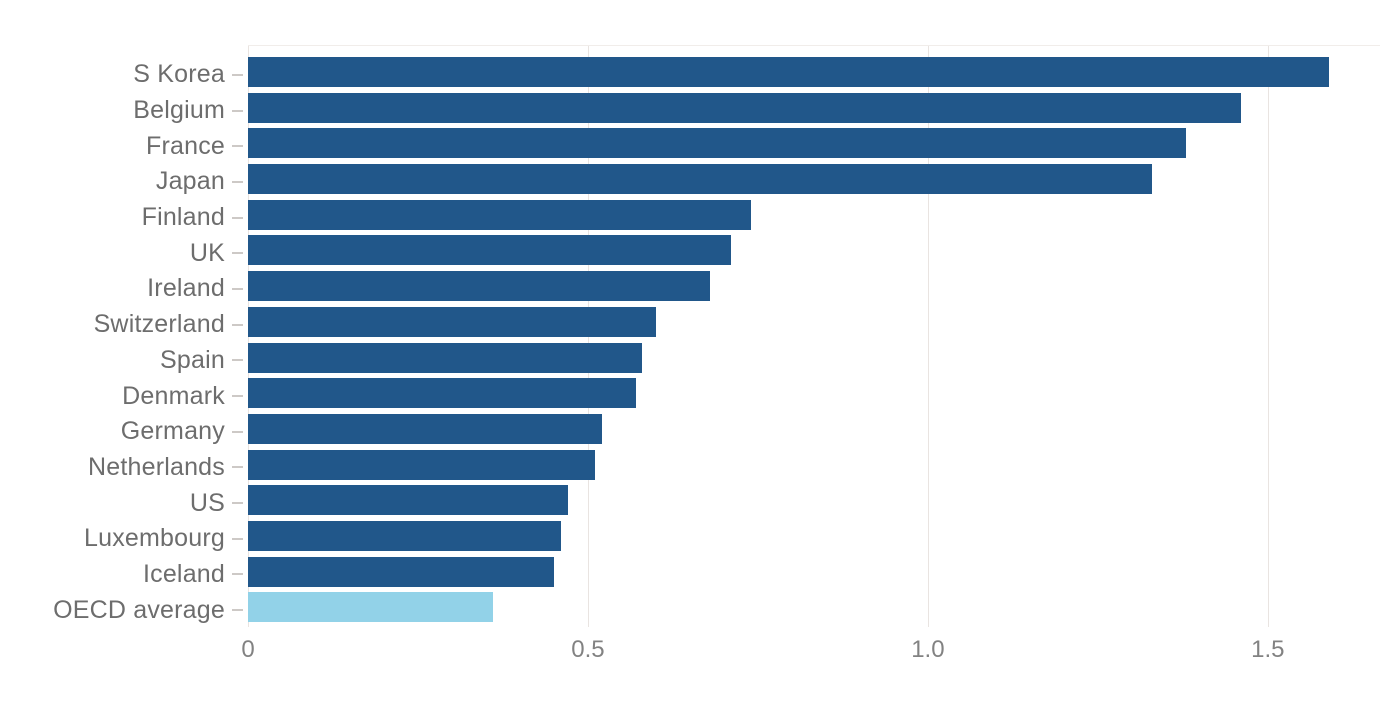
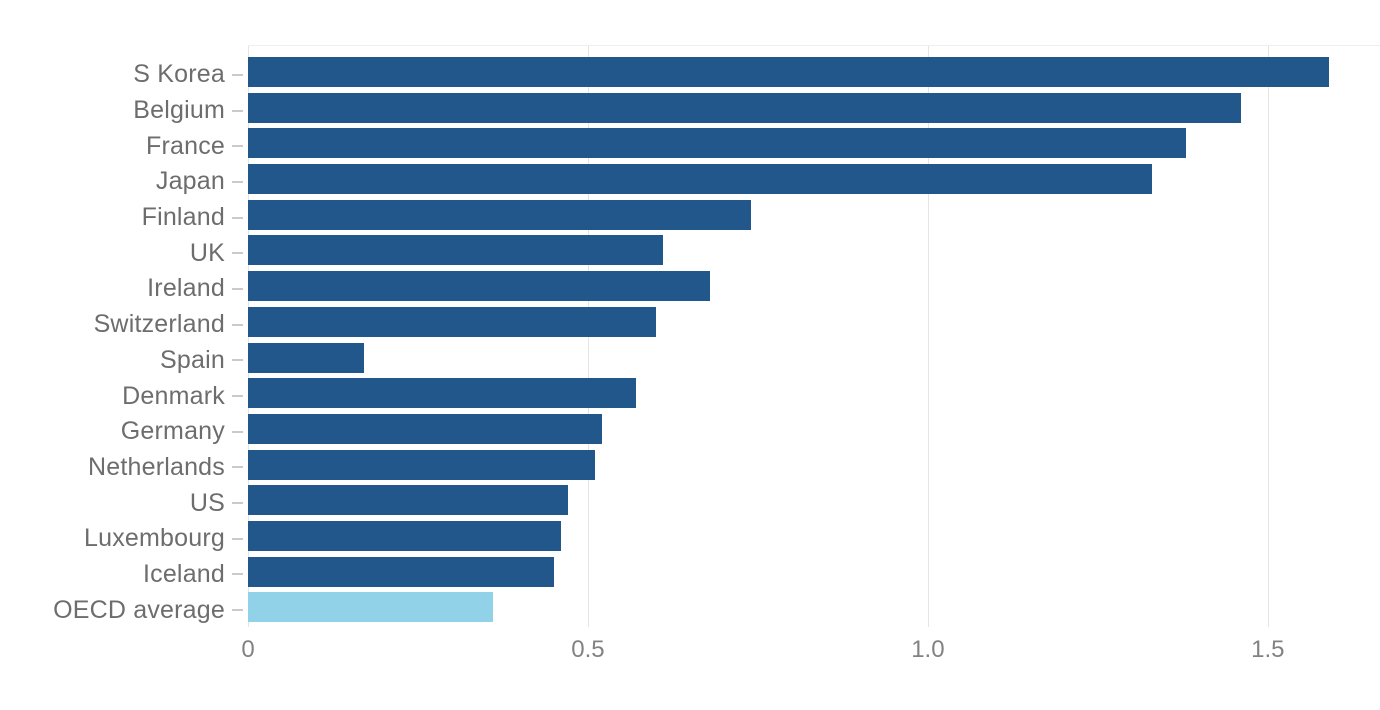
UK: 0.71 -> 0.61
Spain: 0.58 -> 0.17
